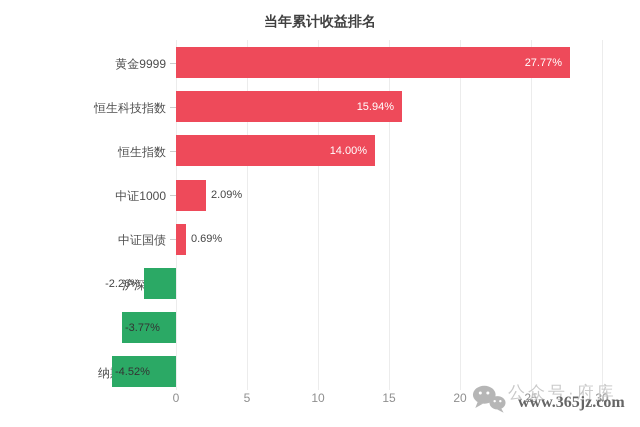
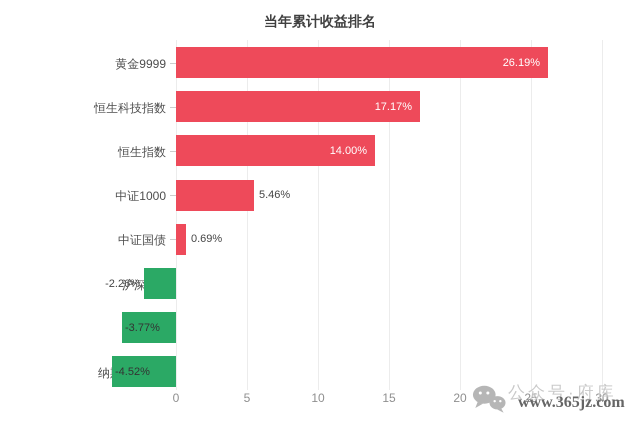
黄金9999: 27.77% -> 26.19%
恒生科技指数: 15.94% -> 17.17%
中证1000: 2.09% -> 5.46%
